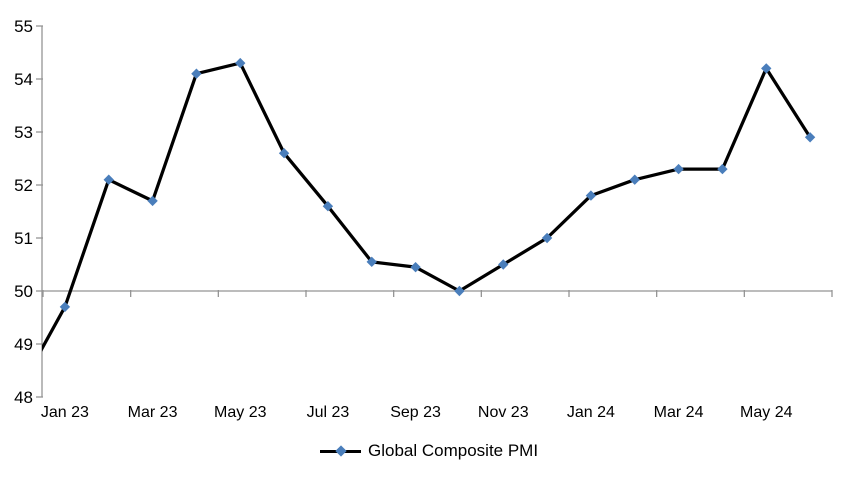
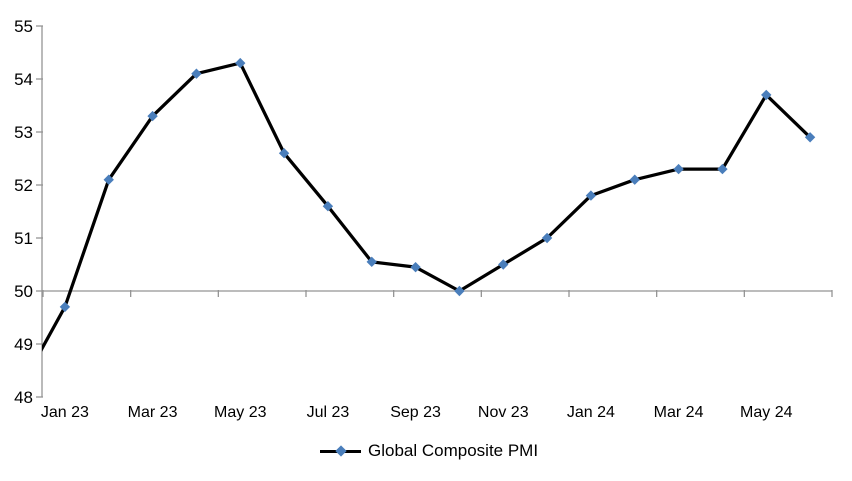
Mar 23: 51.7 -> 53.3
May 24: 54.2 -> 53.7
